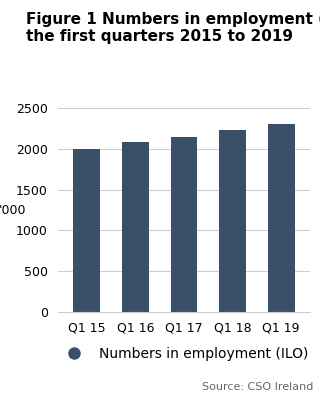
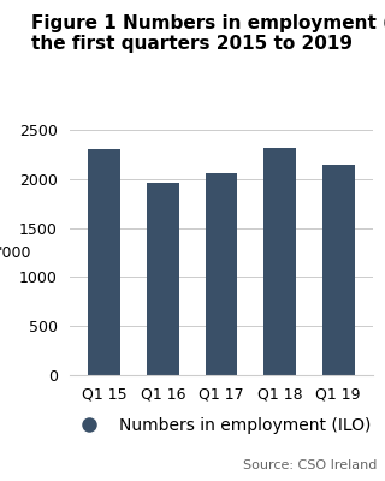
Q1 15: 2000 -> 2300
Q1 16: 2080 -> 1960
Q1 17: 2150 -> 2060
Q1 18: 2230 -> 2320
Q1 19: 2300 -> 2140
